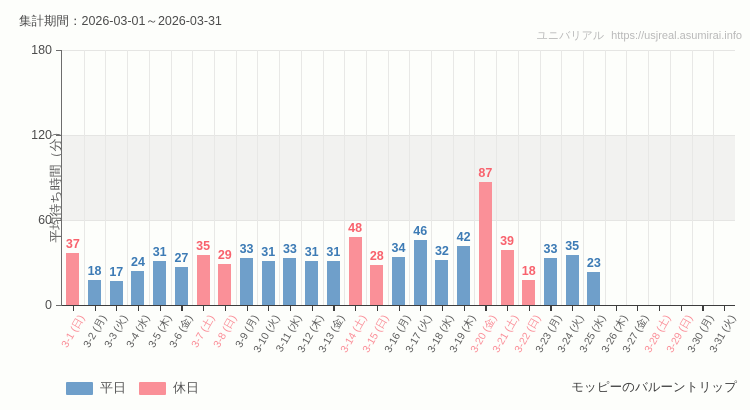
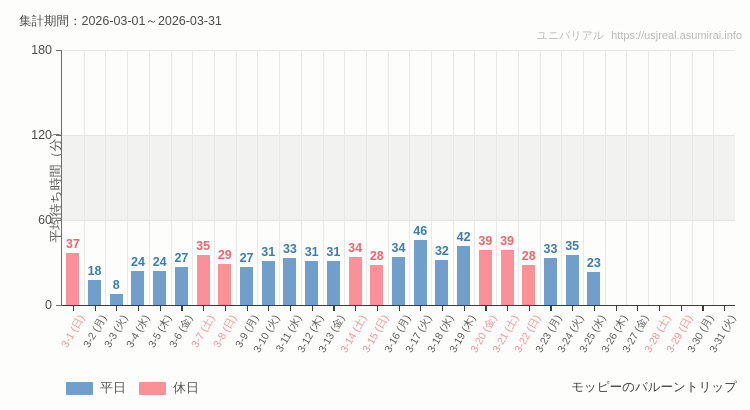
3-3 (火): 17 -> 8
3-5 (木): 31 -> 24
3-9 (月): 33 -> 27
3-14 (土): 48 -> 34
3-20 (金): 87 -> 39
3-22 (日): 18 -> 28
